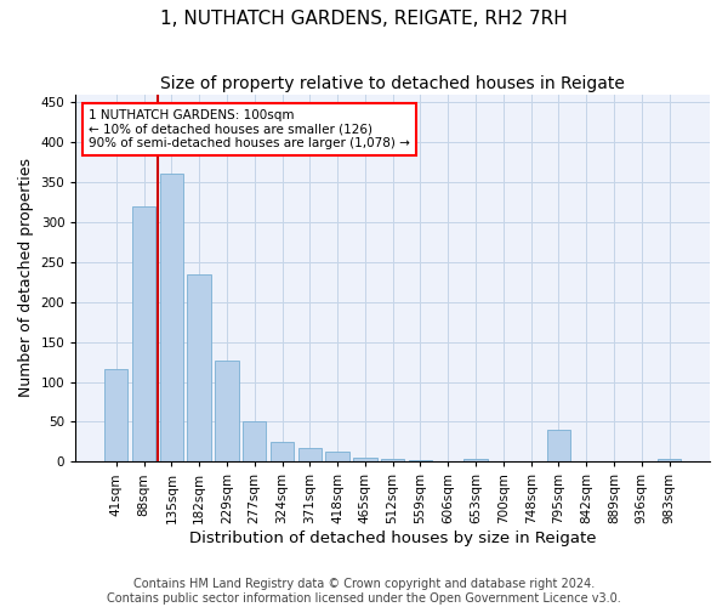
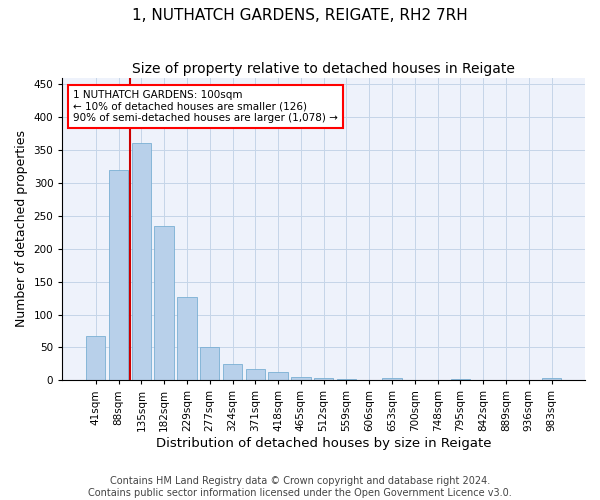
41sqm: 116 -> 67
795sqm: 40 -> 2
